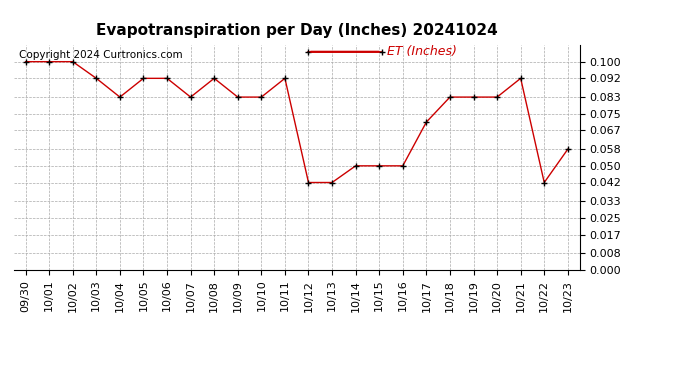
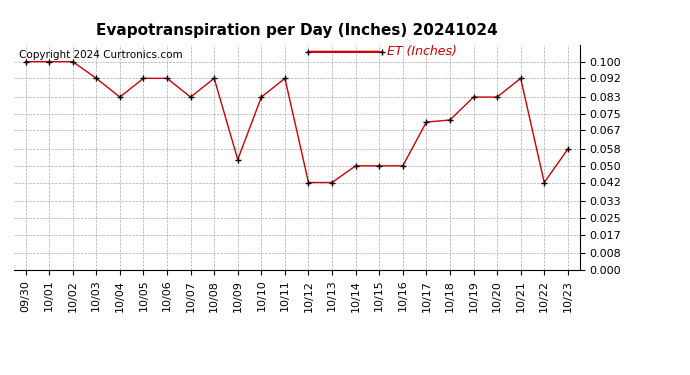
10/09: 0.083 -> 0.053
10/18: 0.083 -> 0.072
